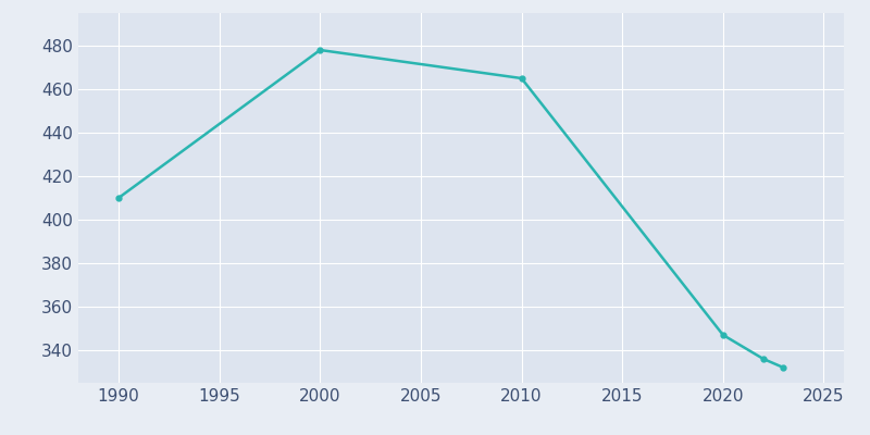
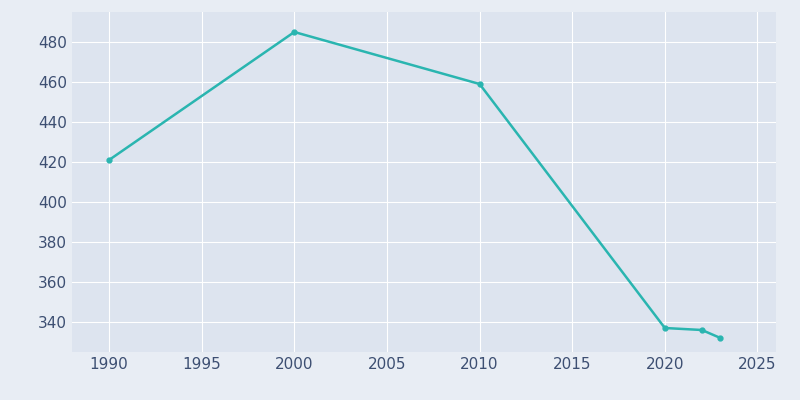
1990: 410 -> 421
2000: 478 -> 485
2010: 465 -> 459
2020: 347 -> 337
